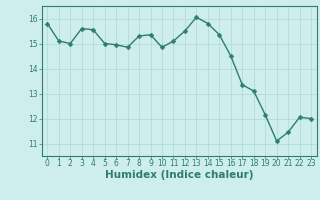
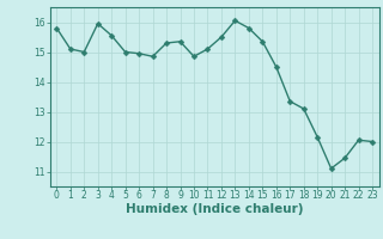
3: 15.60 -> 15.95
